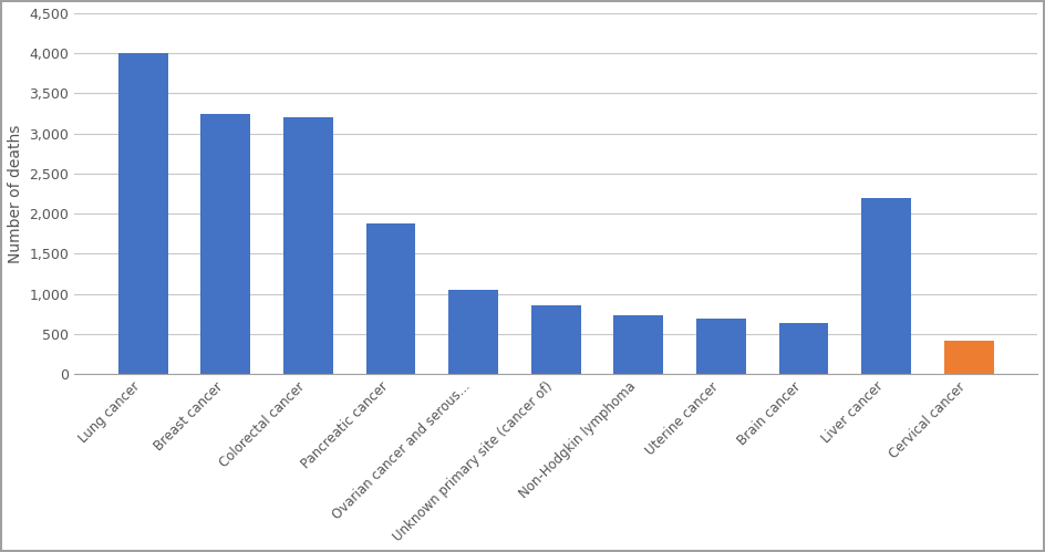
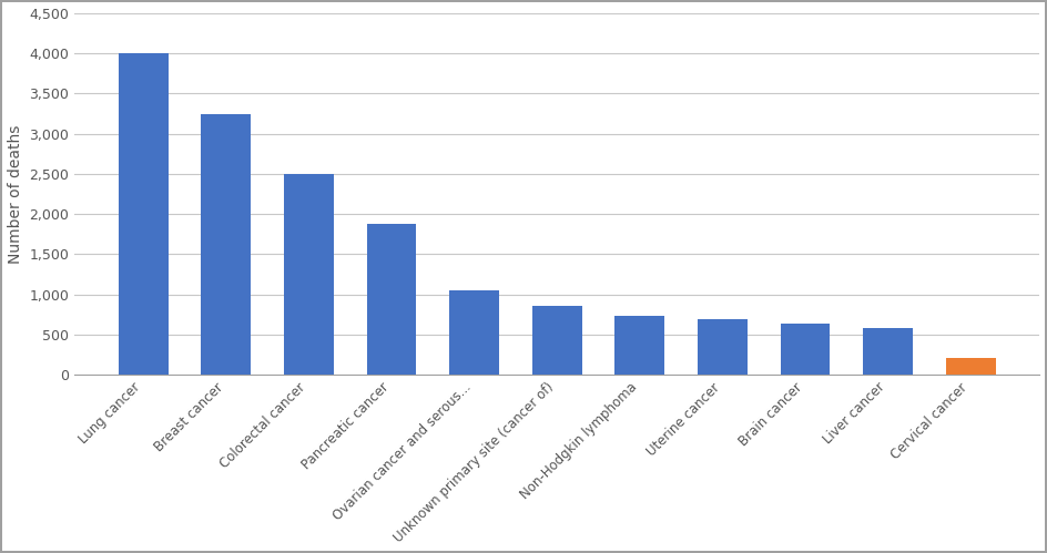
Colorectal cancer: 3,200 -> 2,500
Liver cancer: 2,200 -> 580
Cervical cancer: 420 -> 210
